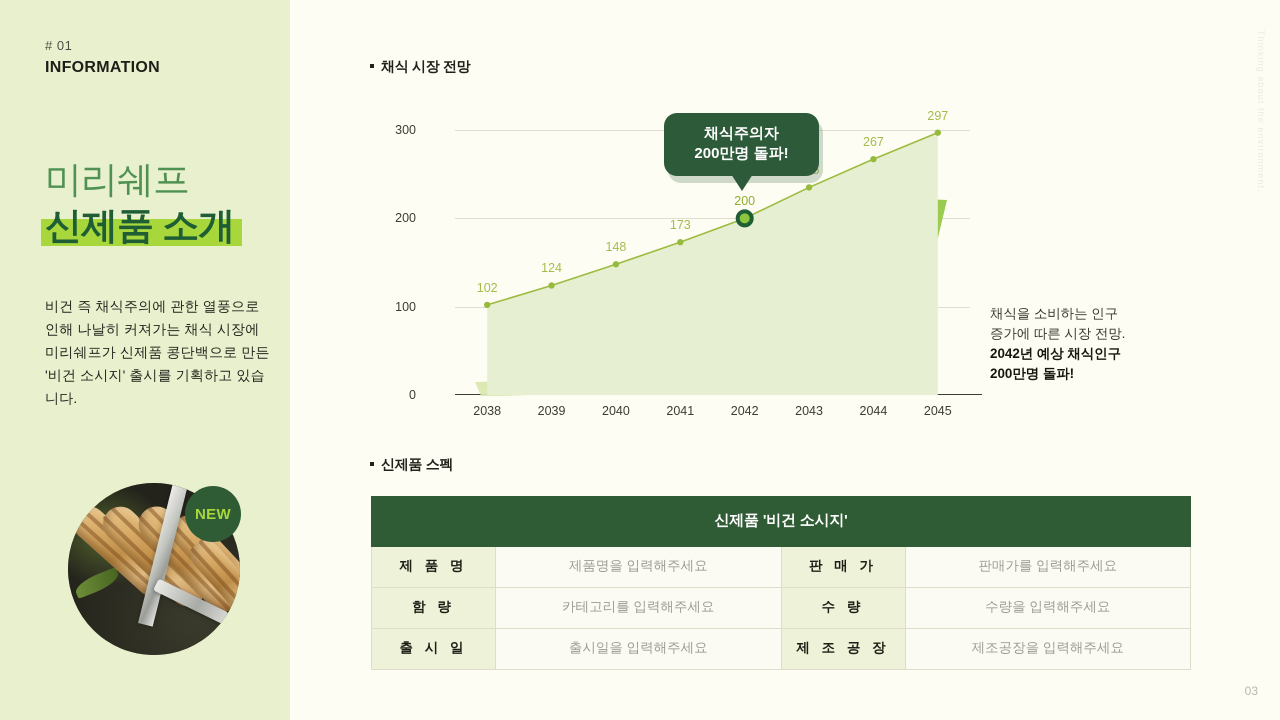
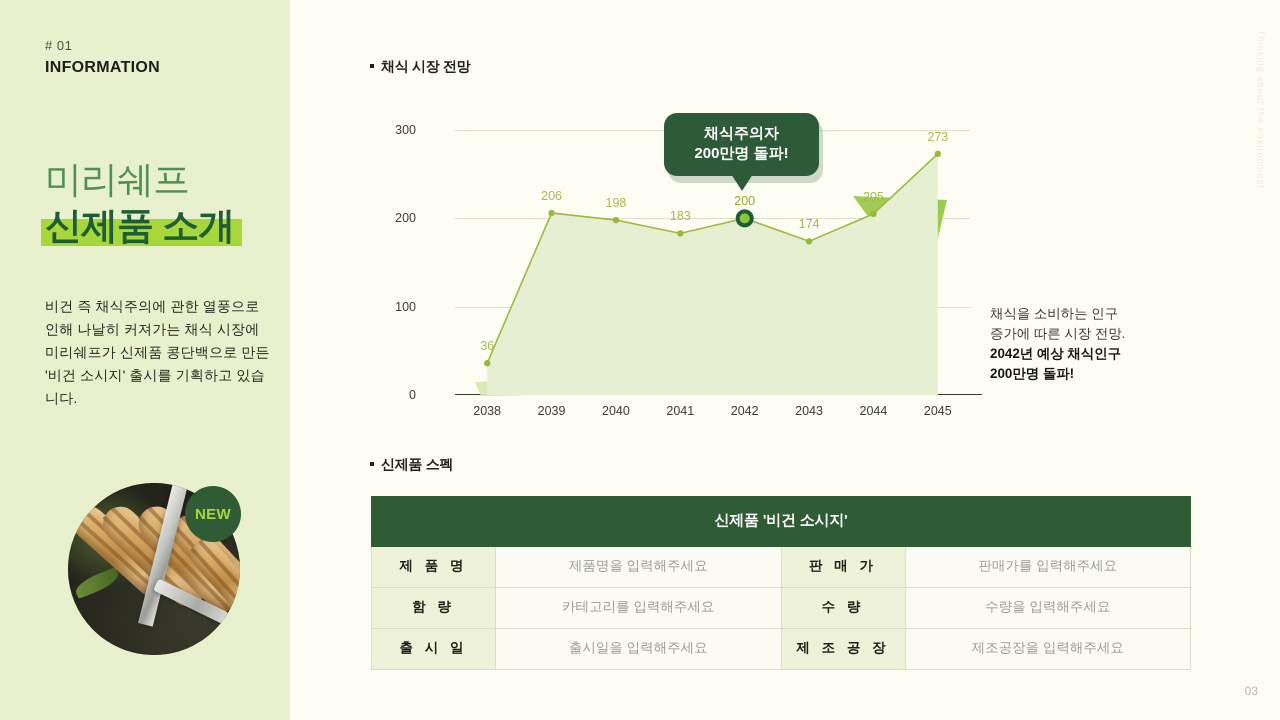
2038: 102 -> 36
2039: 124 -> 206
2040: 148 -> 198
2041: 173 -> 183
2043: 235 -> 174
2044: 267 -> 205
2045: 297 -> 273
